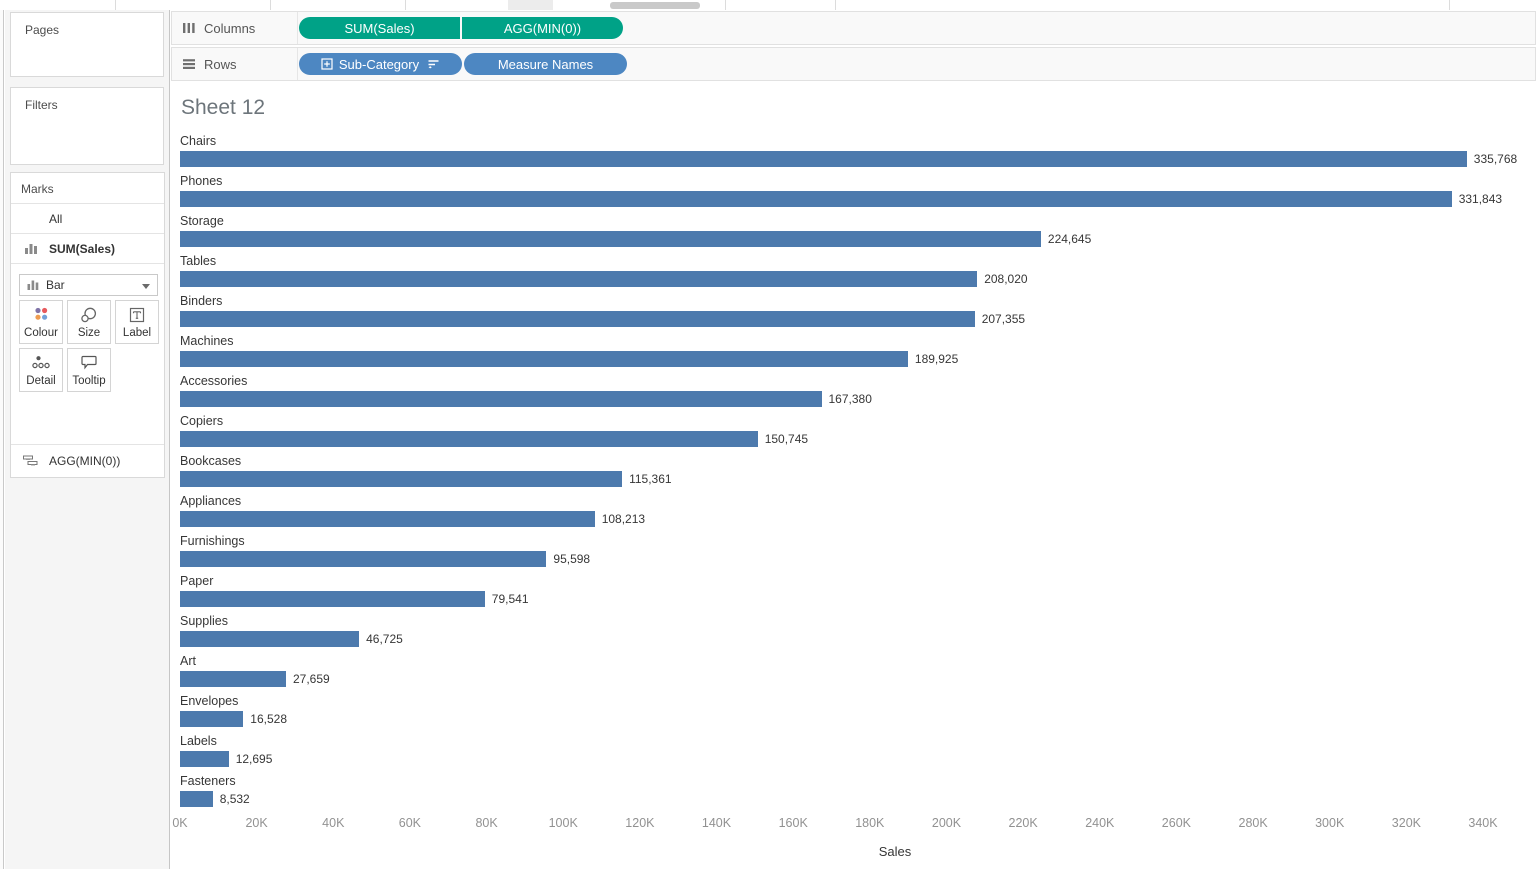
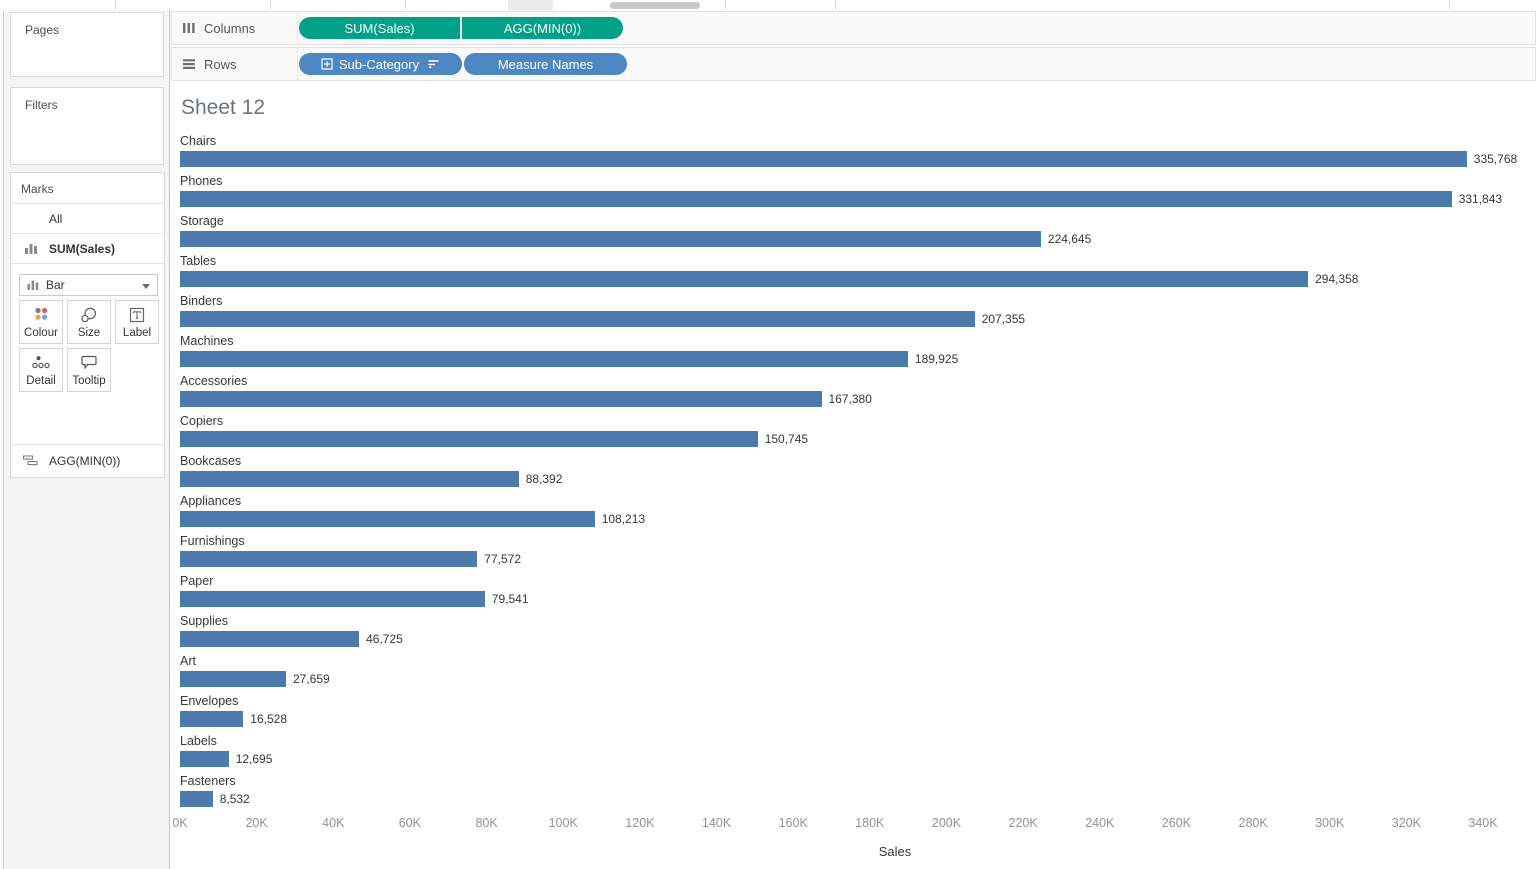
Tables: 208,020 -> 294,358
Bookcases: 115,361 -> 88,392
Furnishings: 95,598 -> 77,572
